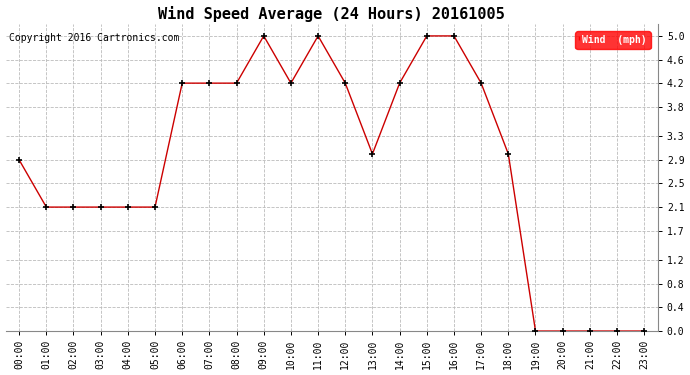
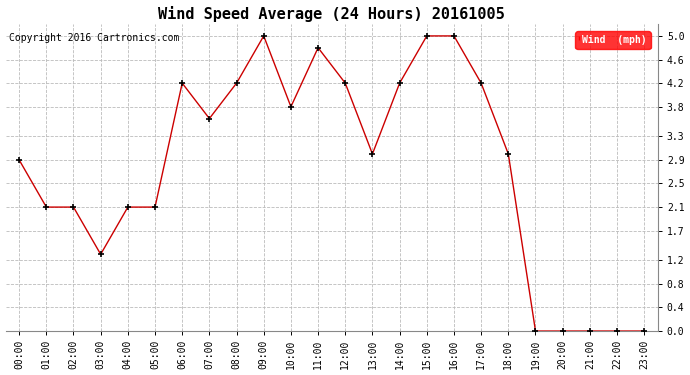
03:00: 2.1 -> 1.3
07:00: 4.2 -> 3.6
10:00: 4.2 -> 3.8
11:00: 5.0 -> 4.8
